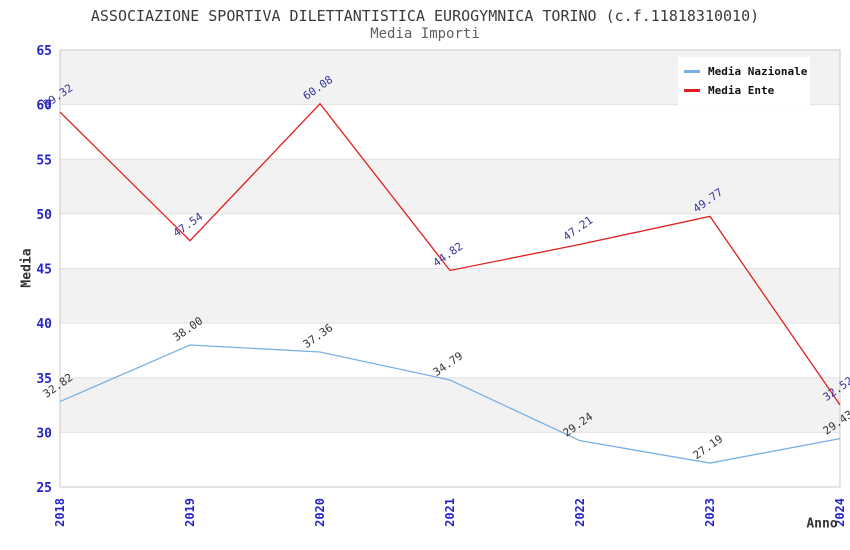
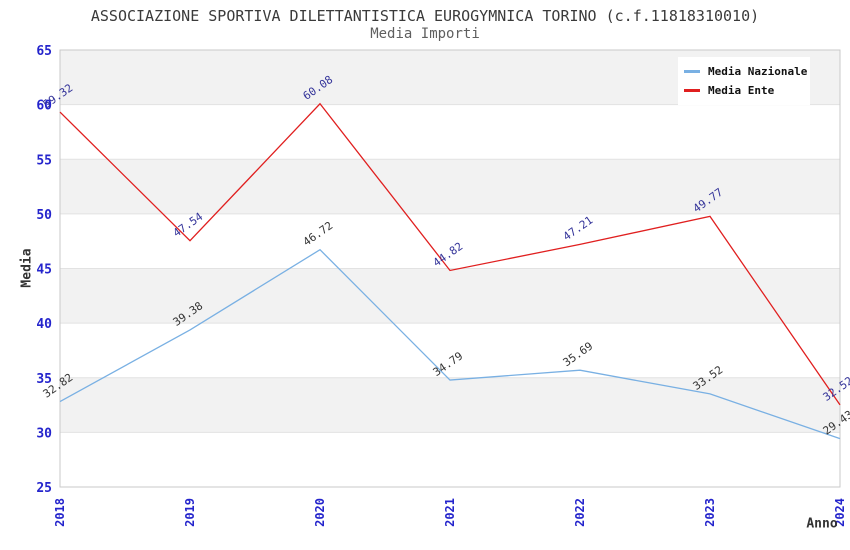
Media Nazionale/2019: 38.00 -> 39.38
Media Nazionale/2020: 37.36 -> 46.72
Media Nazionale/2022: 29.24 -> 35.69
Media Nazionale/2023: 27.19 -> 33.52
